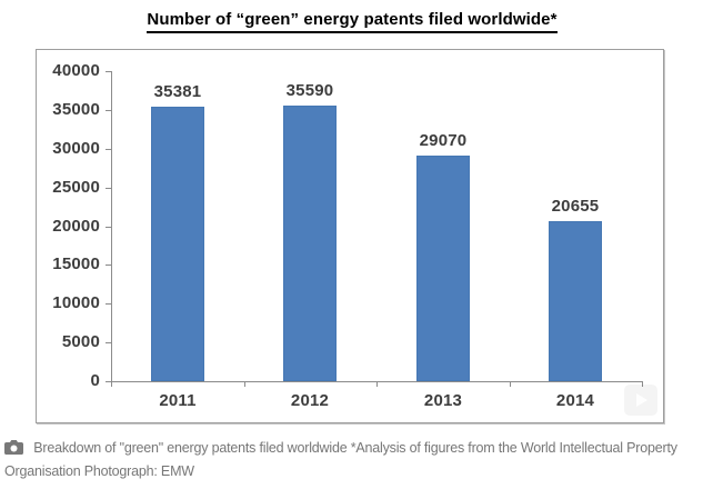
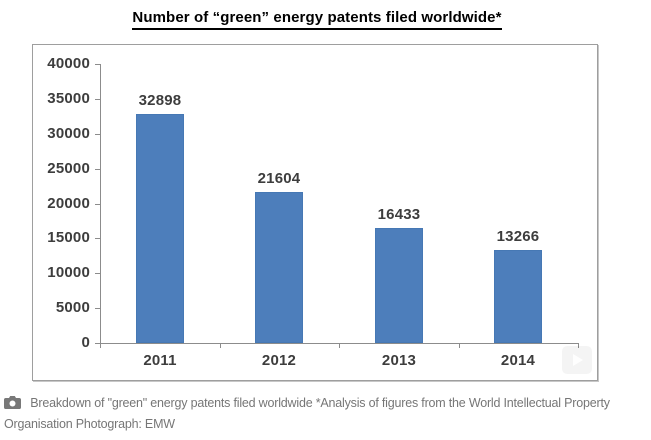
2011: 35381 -> 32898
2012: 35590 -> 21604
2013: 29070 -> 16433
2014: 20655 -> 13266
